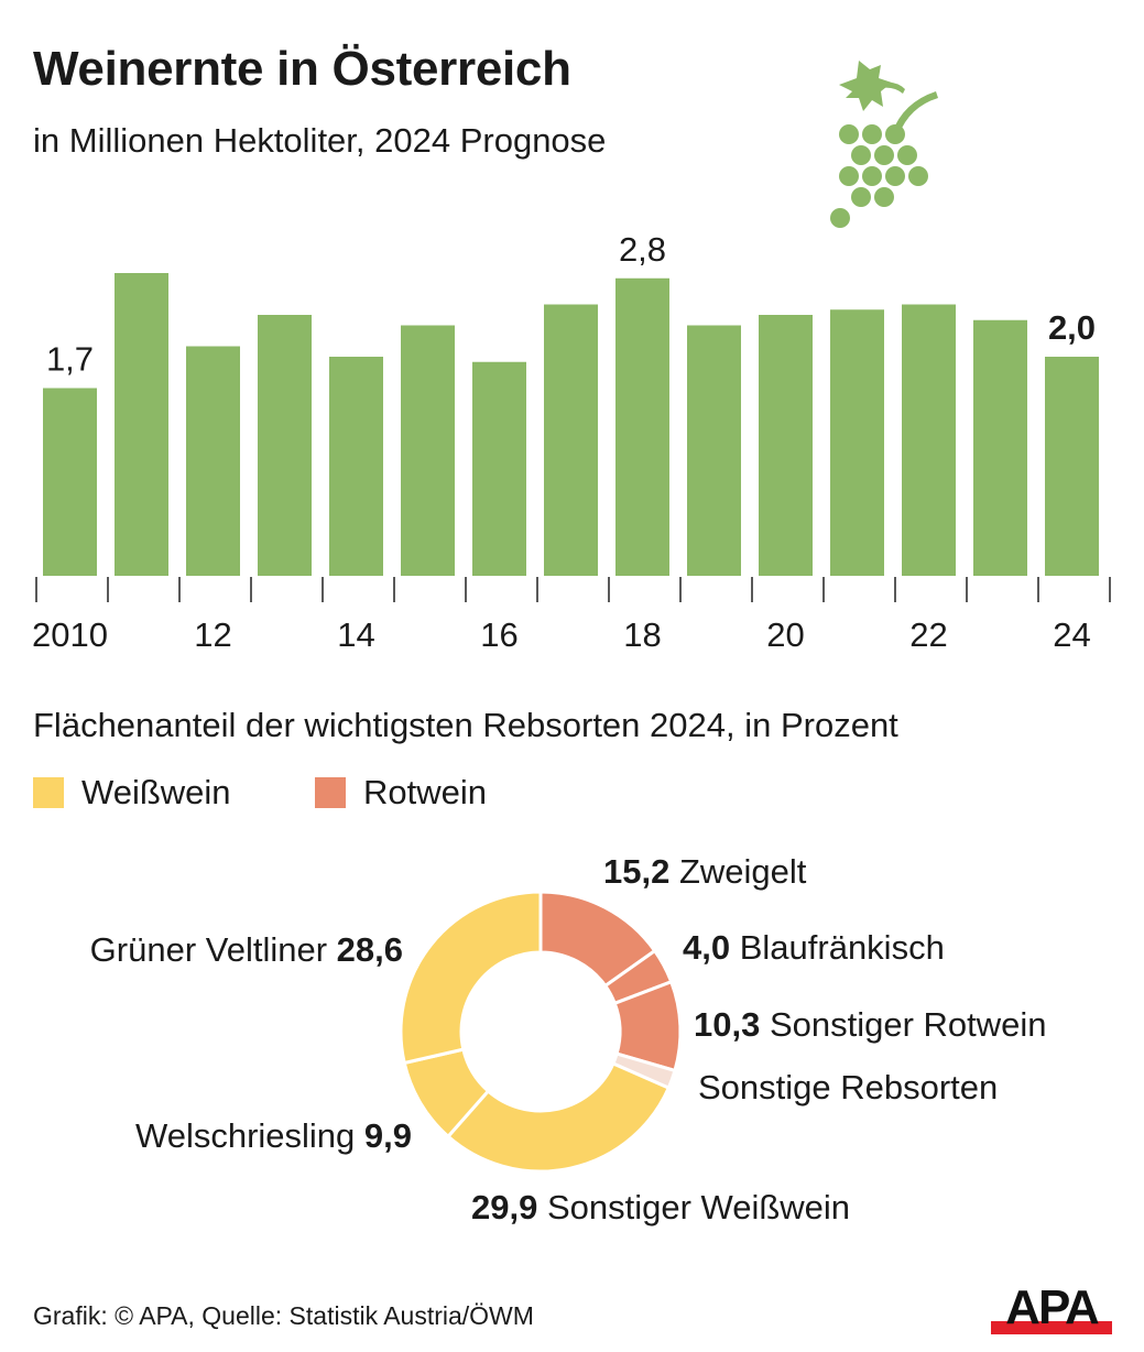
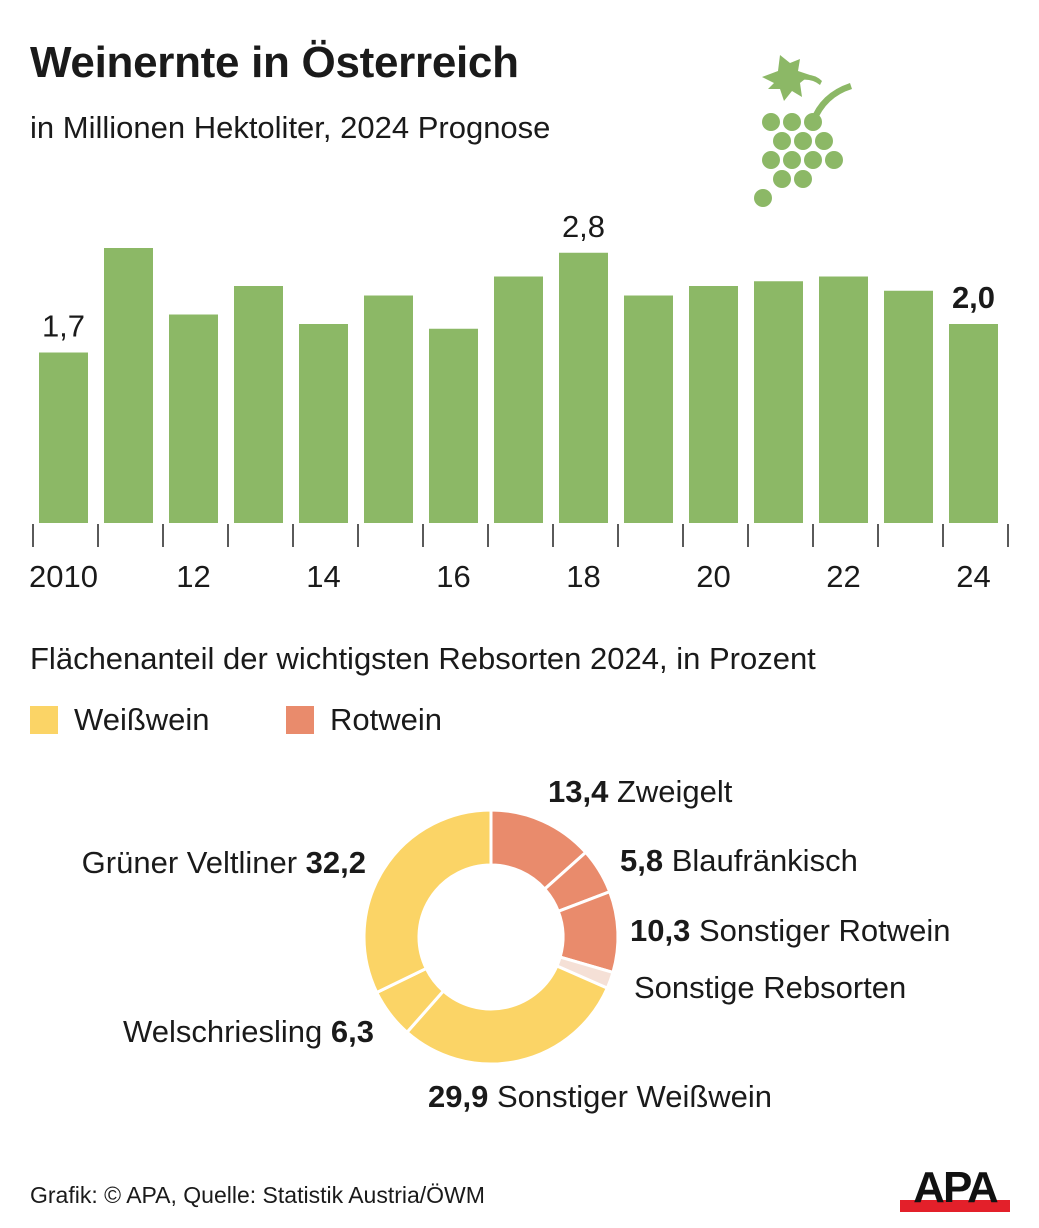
Flächenanteil der wichtigsten Rebsorten 2024, in Prozent/Zweigelt: 15,2 -> 13,4
Flächenanteil der wichtigsten Rebsorten 2024, in Prozent/Blaufränkisch: 4,0 -> 5,8
Flächenanteil der wichtigsten Rebsorten 2024, in Prozent/Welschriesling: 9,9 -> 6,3
Flächenanteil der wichtigsten Rebsorten 2024, in Prozent/Grüner Veltliner: 28,6 -> 32,2
